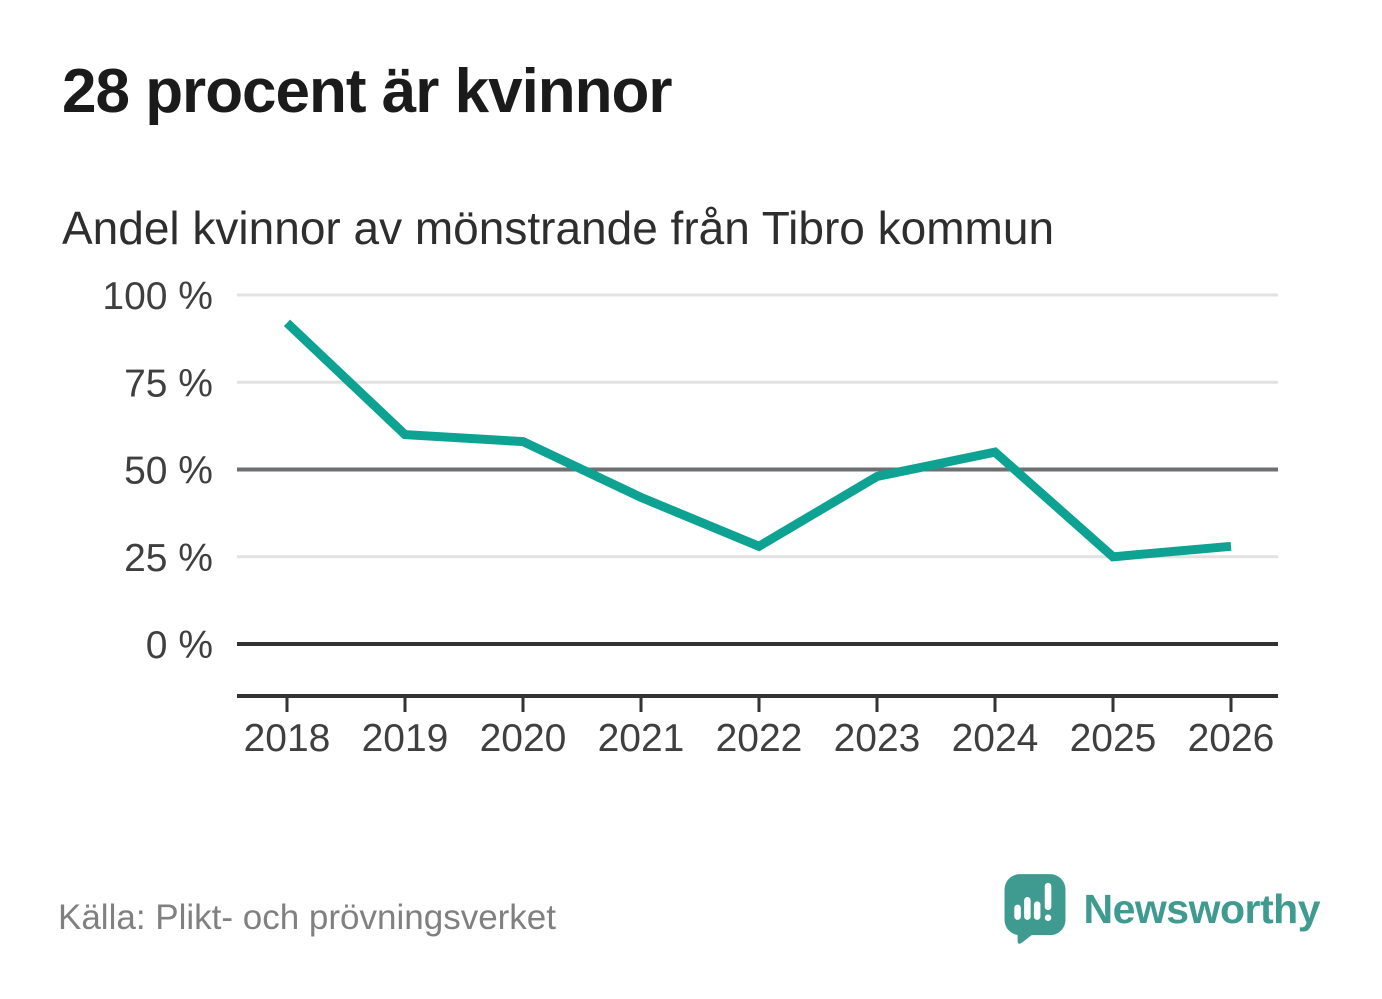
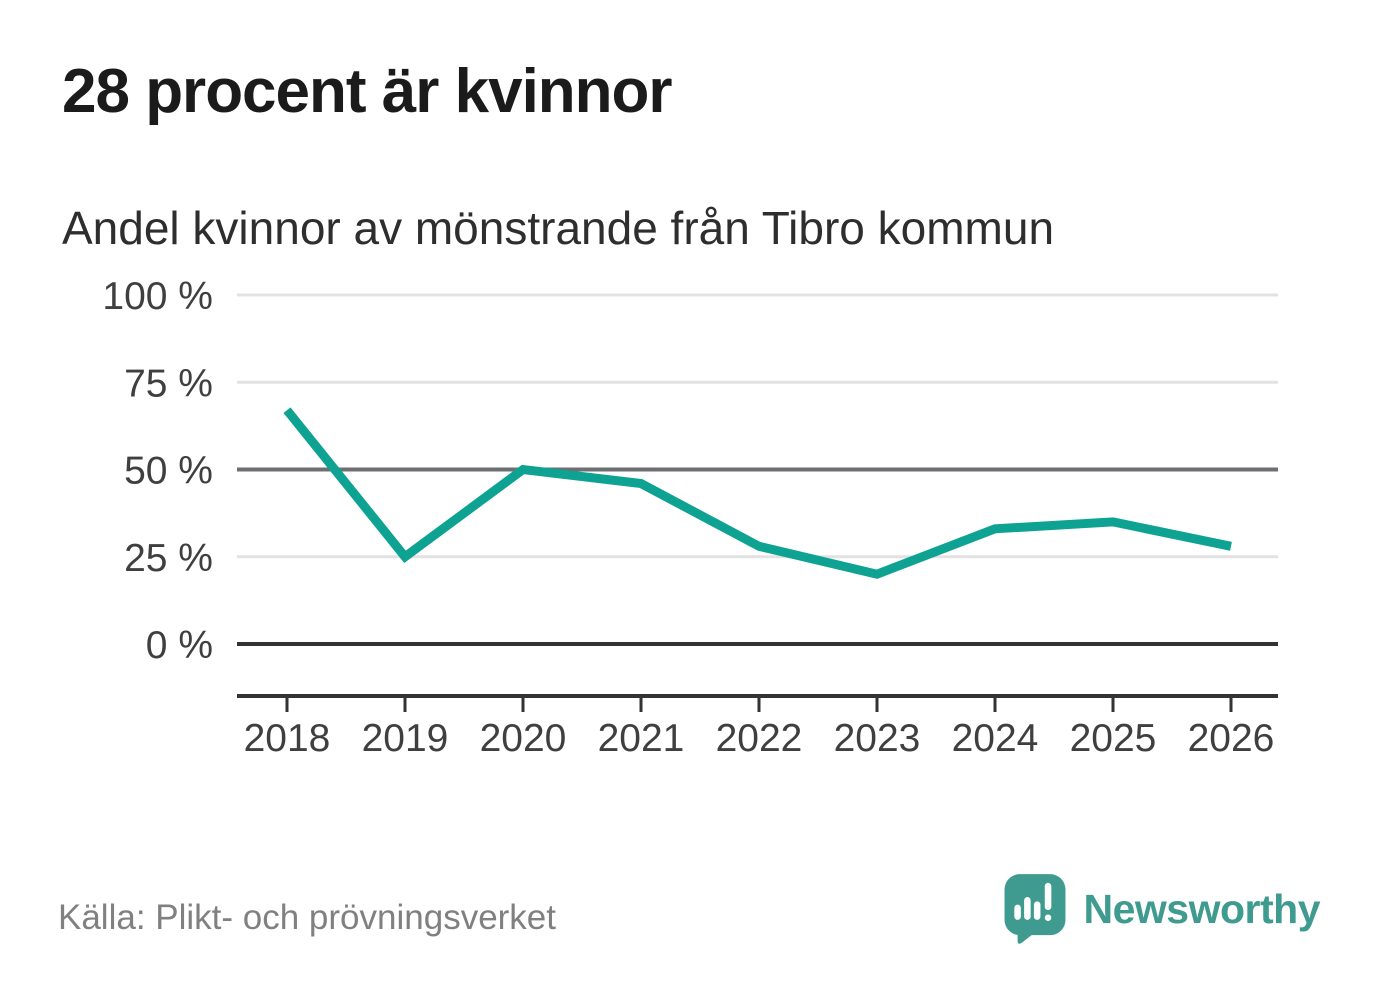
2018: 92% -> 67%
2019: 60% -> 25%
2020: 58% -> 50%
2021: 42% -> 46%
2023: 48% -> 20%
2024: 55% -> 33%
2025: 25% -> 35%
